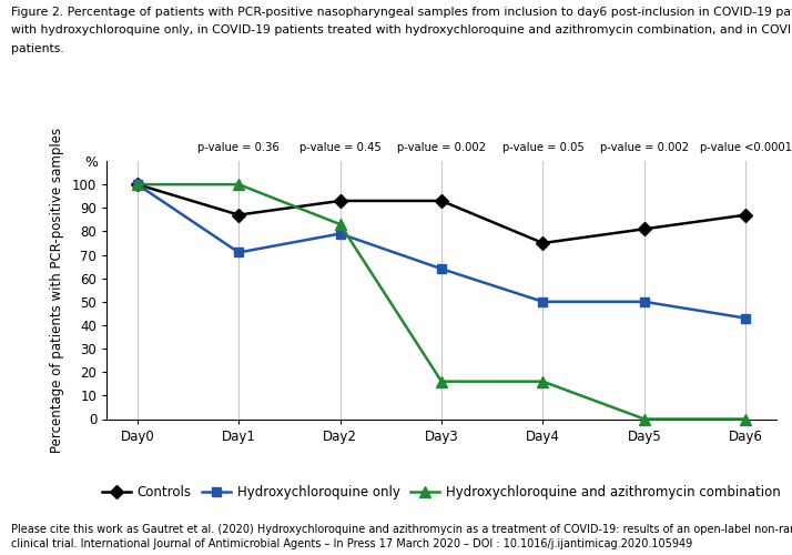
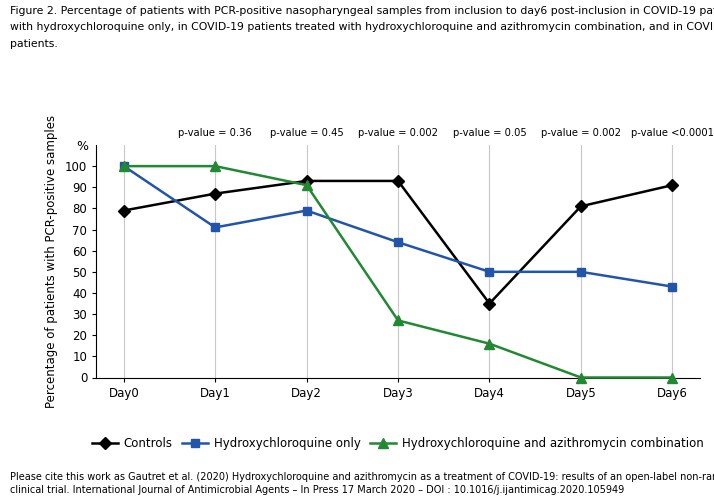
Controls/Day0: 100 -> 79
Hydroxychloroquine and azithromycin combination/Day2: 83 -> 91
Hydroxychloroquine and azithromycin combination/Day3: 16 -> 27
Controls/Day4: 75 -> 35
Controls/Day6: 87 -> 91
